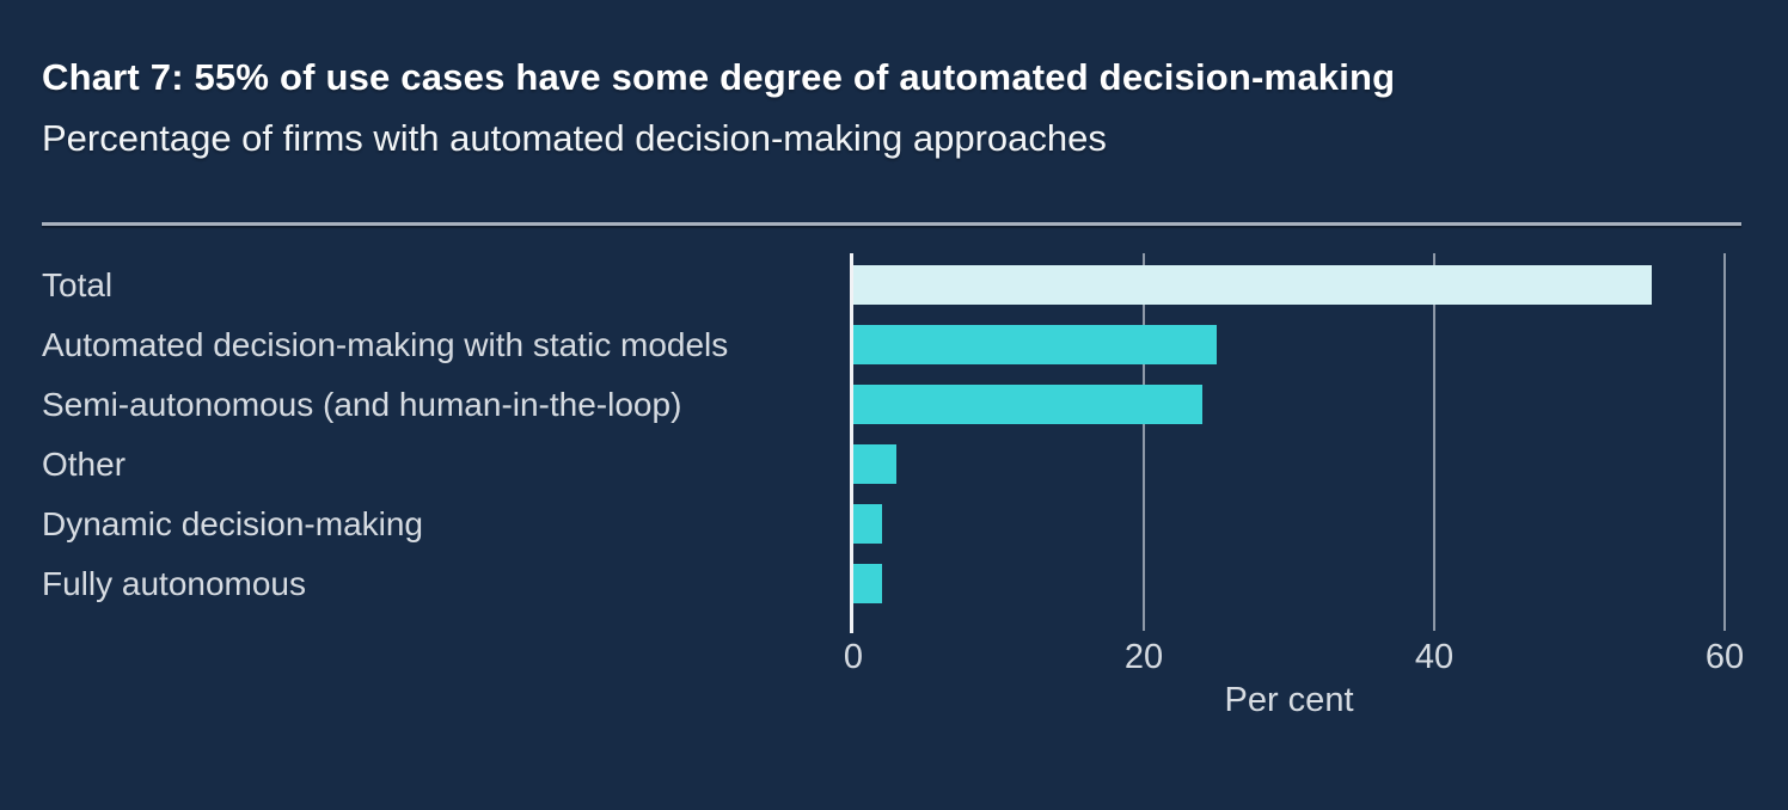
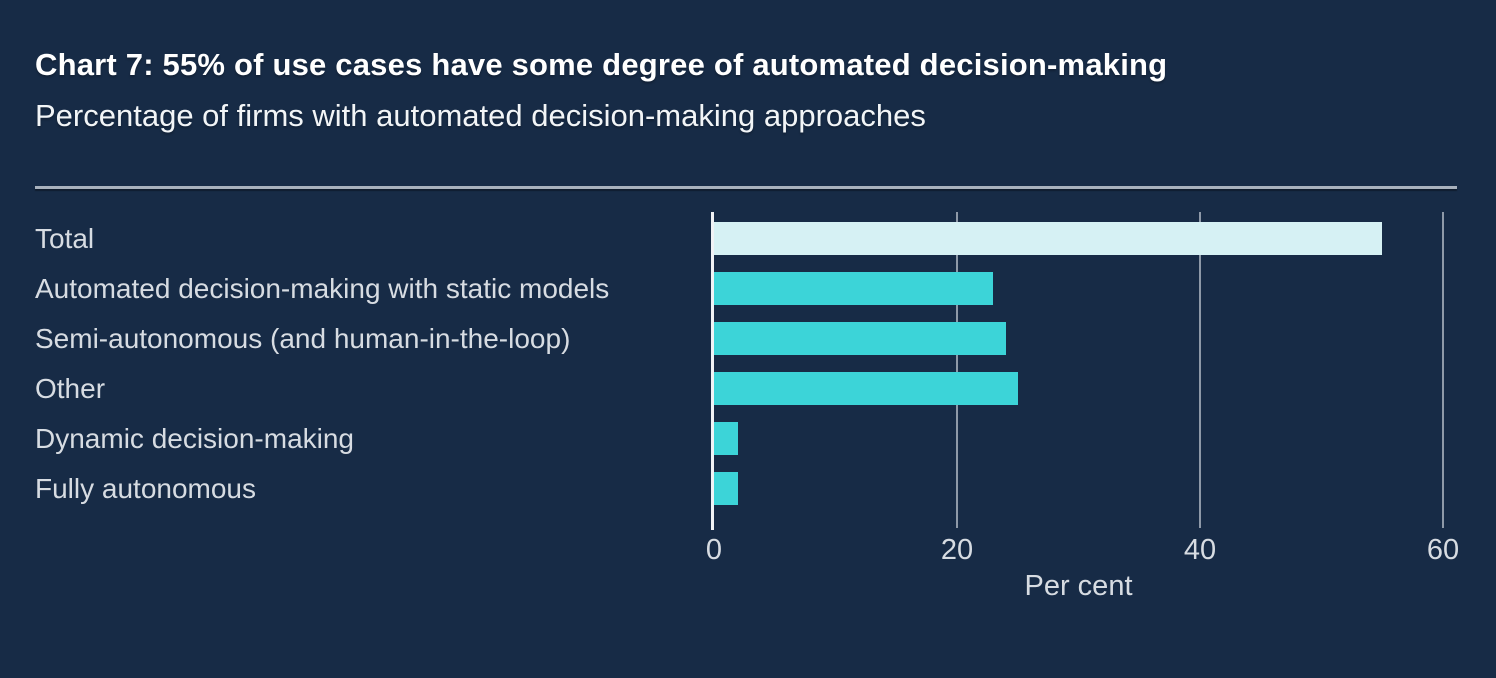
Automated decision-making with static models: 25 -> 23
Other: 3 -> 25
